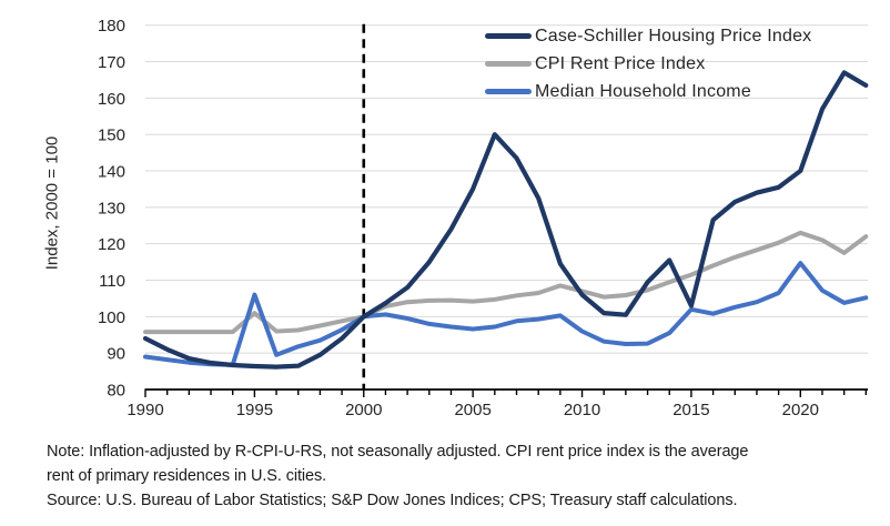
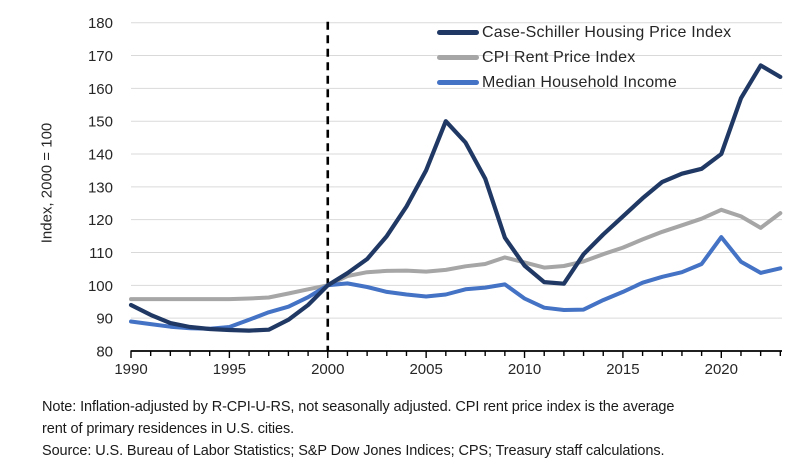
CPI Rent Price Index/1995: 101 -> 96
Median Household Income/1995: 106 -> 87
Case-Schiller Housing Price Index/2015: 103 -> 121
Median Household Income/2015: 102 -> 98
